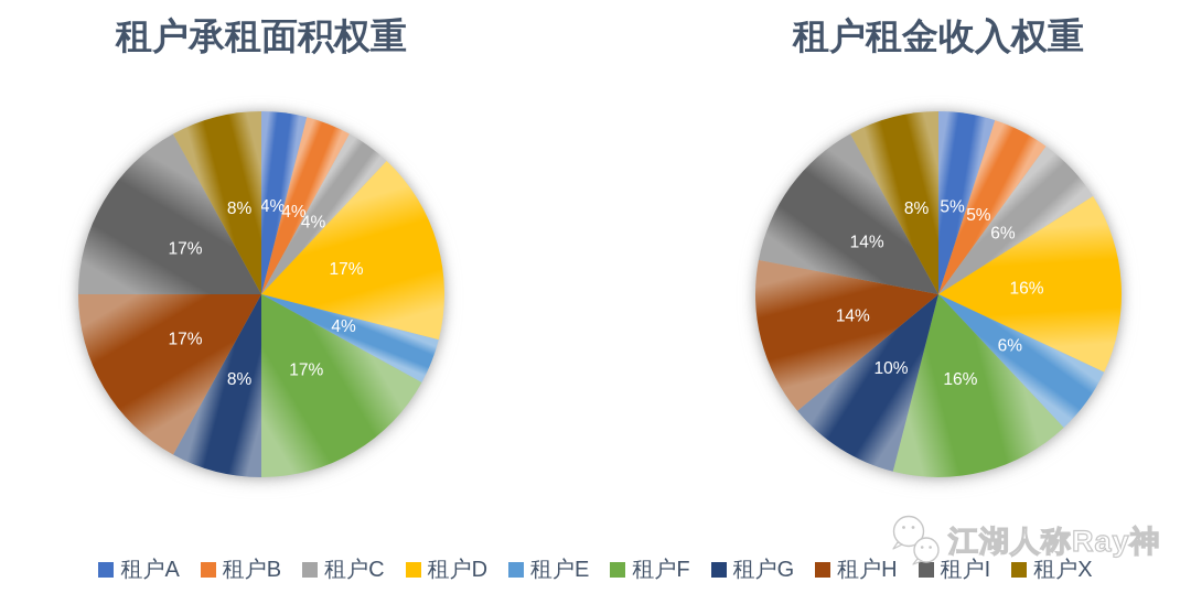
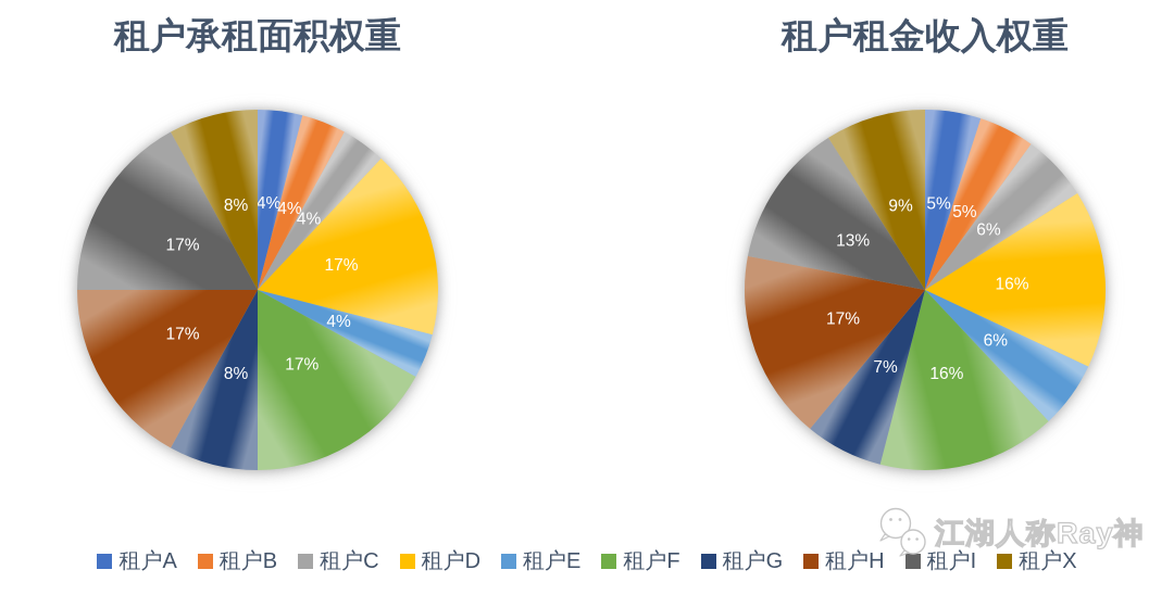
租户租金收入权重/租户G: 10% -> 7%
租户租金收入权重/租户H: 14% -> 17%
租户租金收入权重/租户I: 14% -> 13%
租户租金收入权重/租户X: 8% -> 9%
